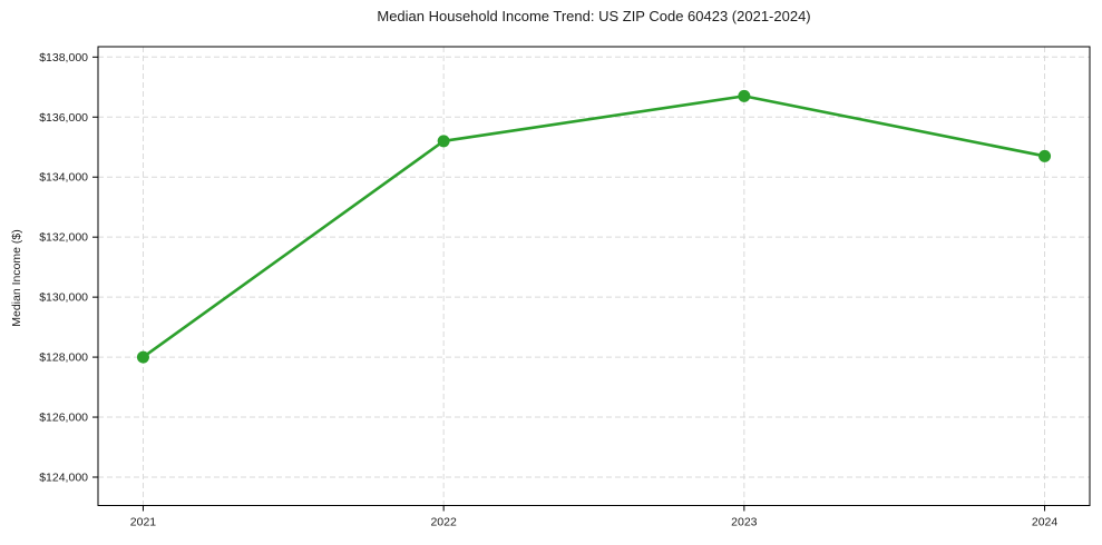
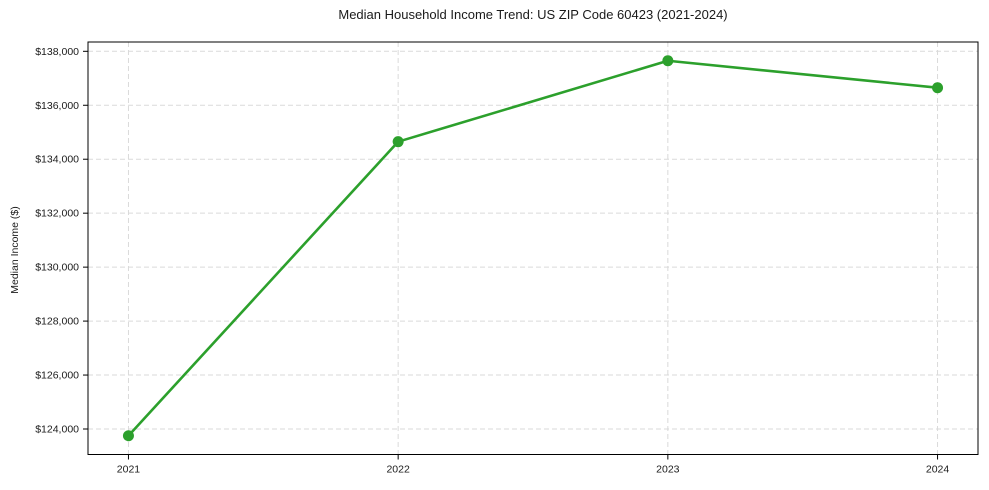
2021: $128000 -> $123800
2022: $135200 -> $134600
2023: $136700 -> $137600
2024: $134700 -> $136600
